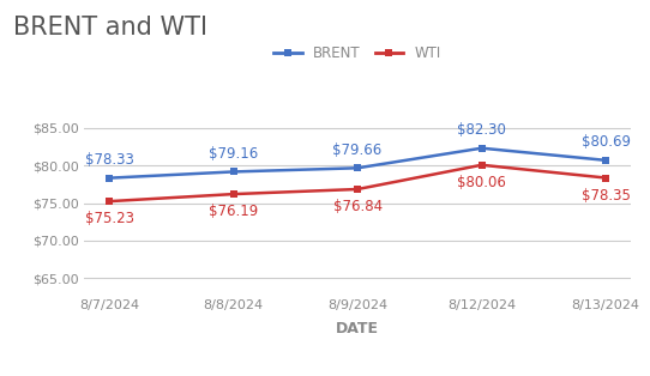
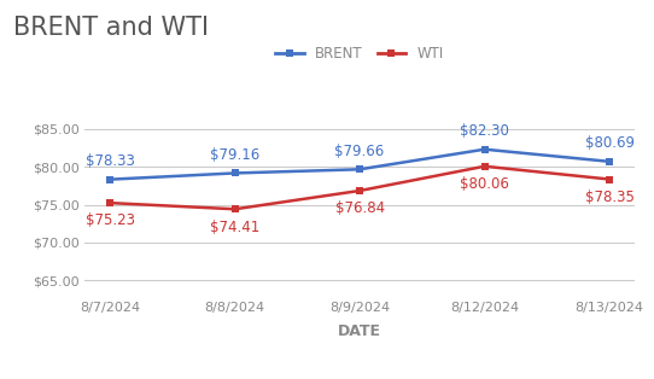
WTI/8/8/2024: $76.19 -> $74.41
